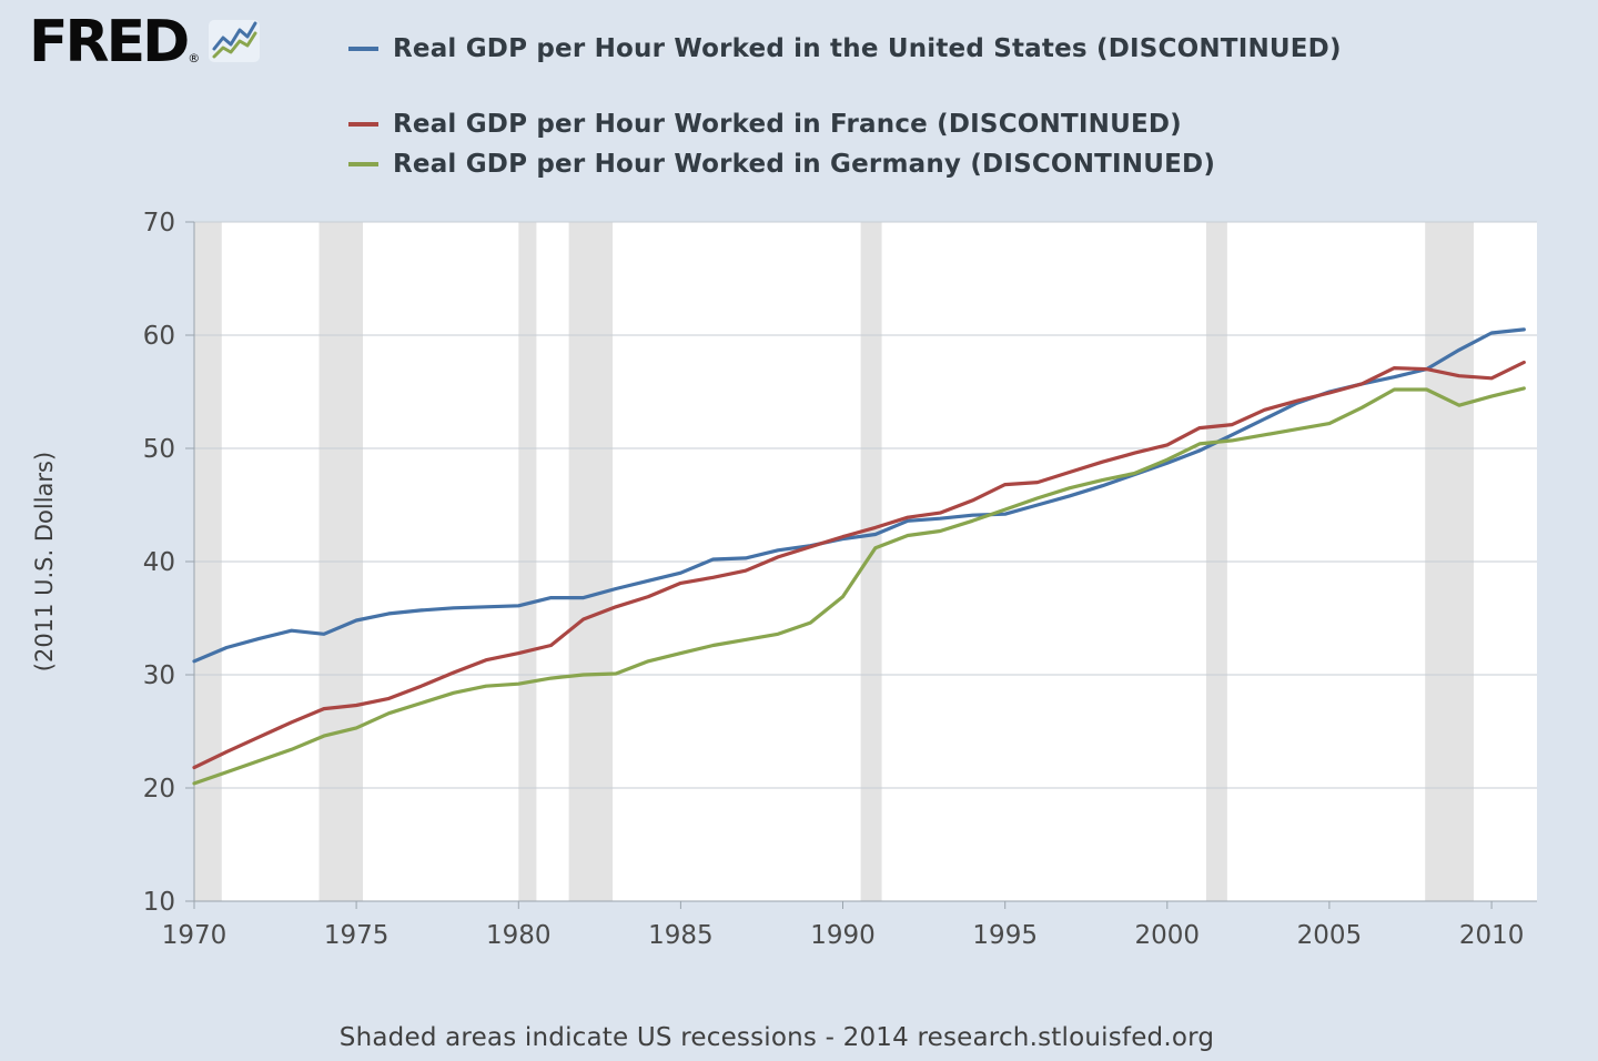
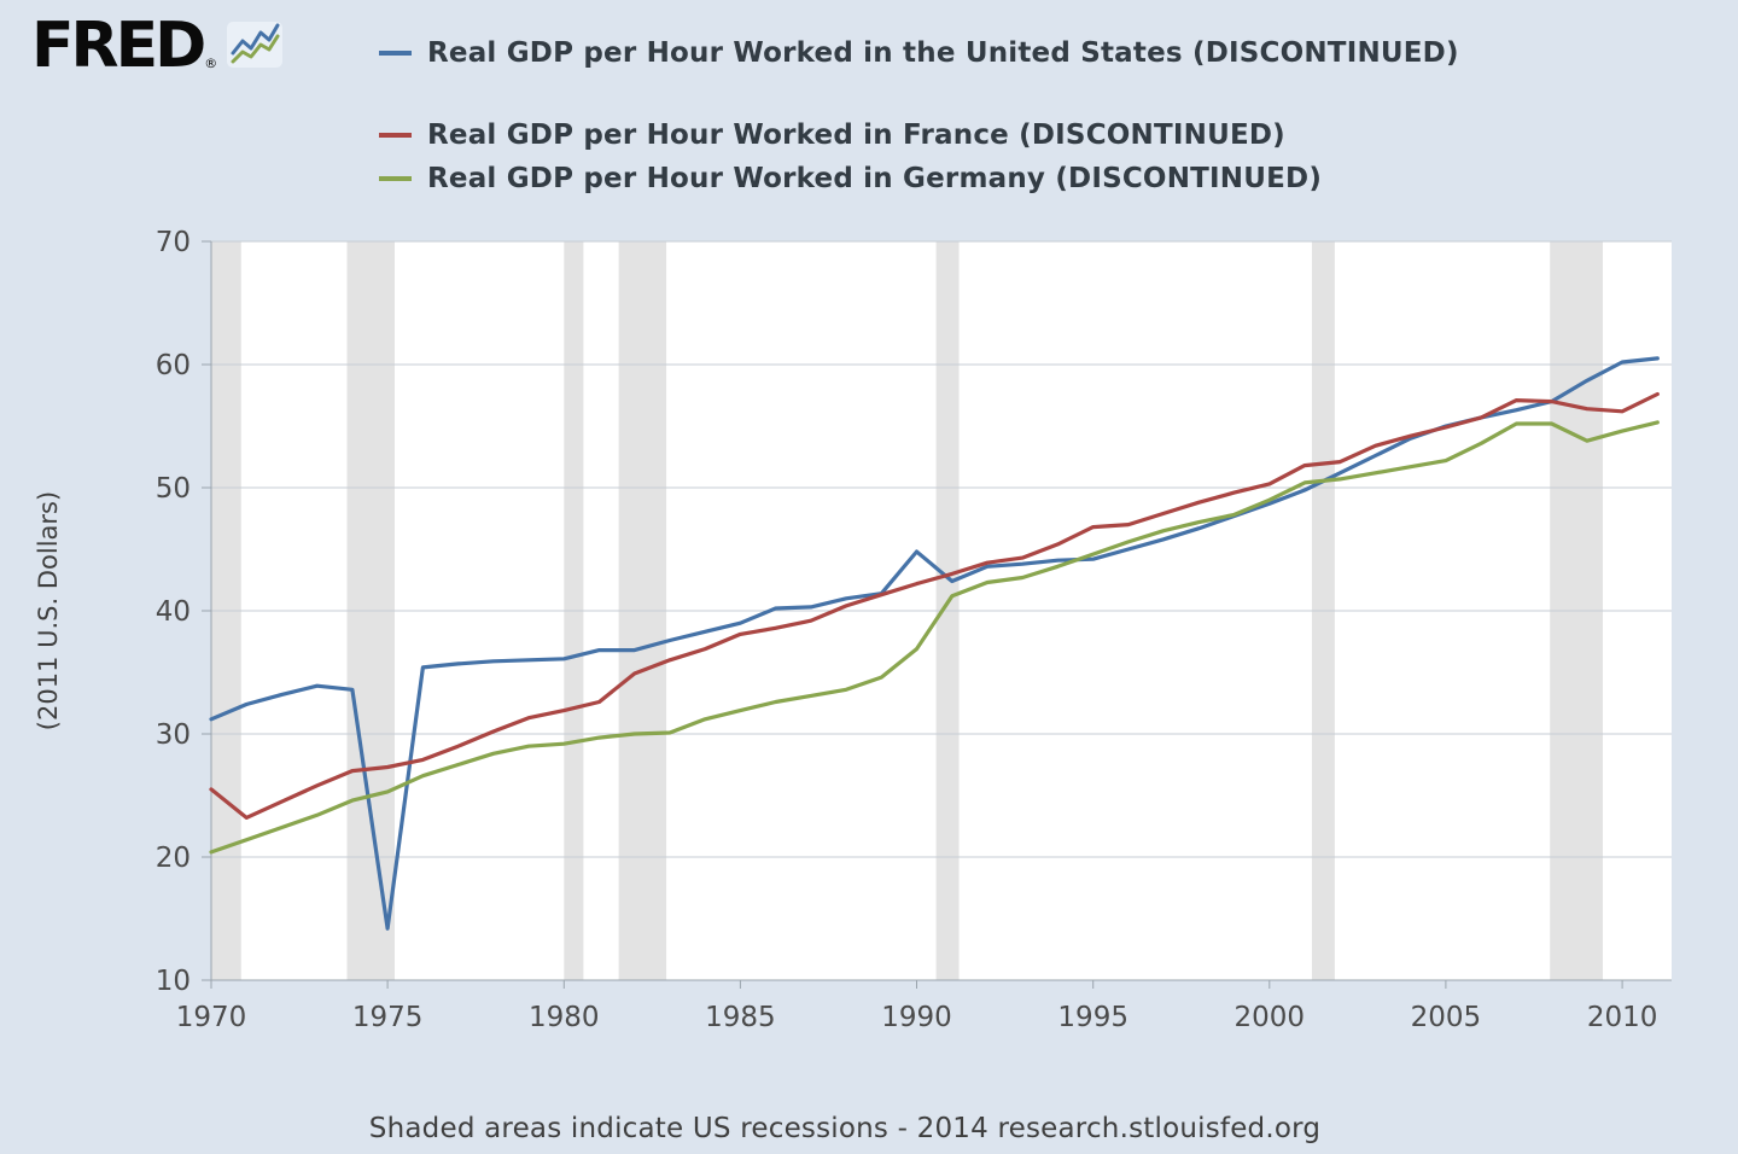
Real GDP per Hour Worked in France (DISCONTINUED)/1970: 21.8 -> 25.5
Real GDP per Hour Worked in the United States (DISCONTINUED)/1975: 34.8 -> 14.2
Real GDP per Hour Worked in the United States (DISCONTINUED)/1990: 42.0 -> 44.8
